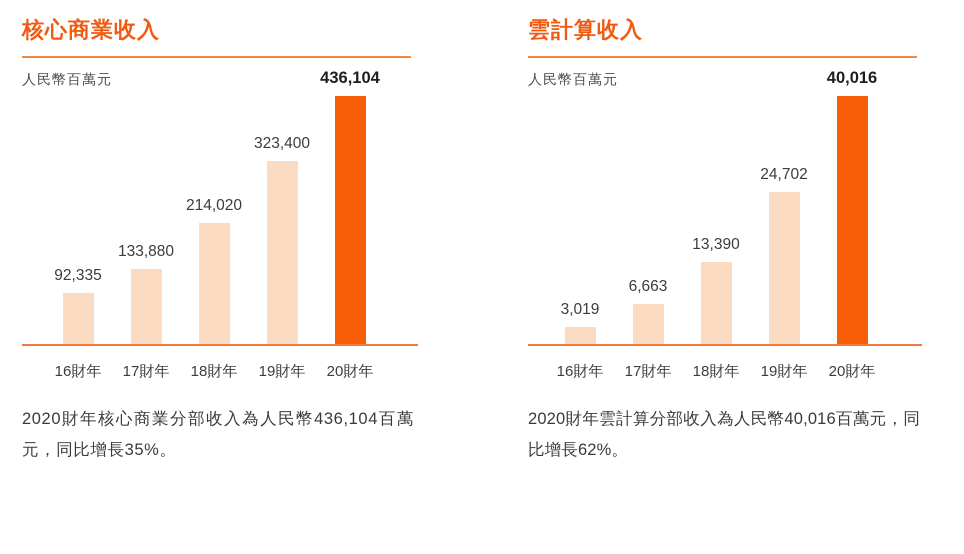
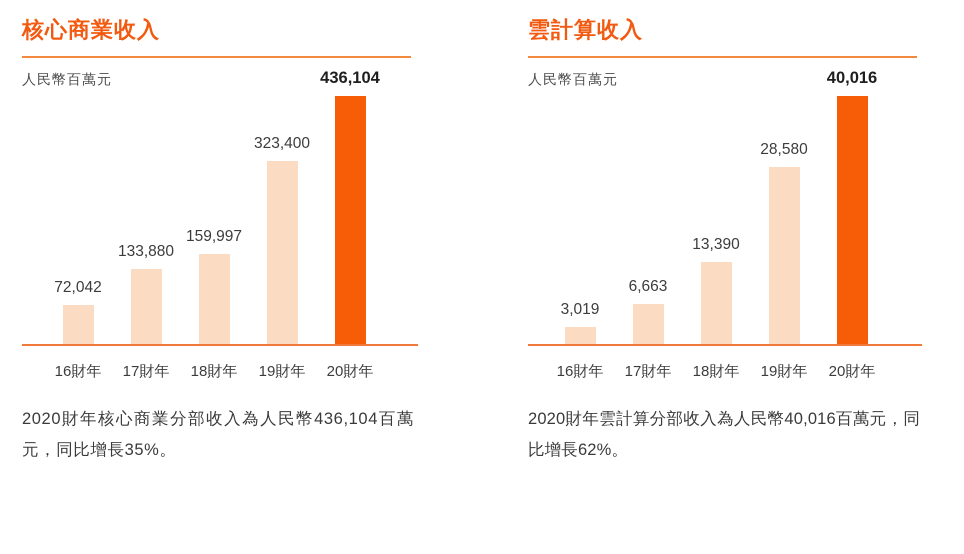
核心商業收入/16財年: 92,335 -> 72,042
核心商業收入/18財年: 214,020 -> 159,997
雲計算收入/19財年: 24,702 -> 28,580
